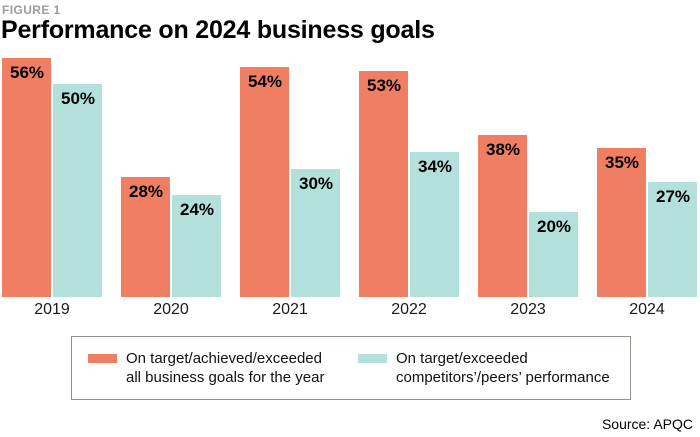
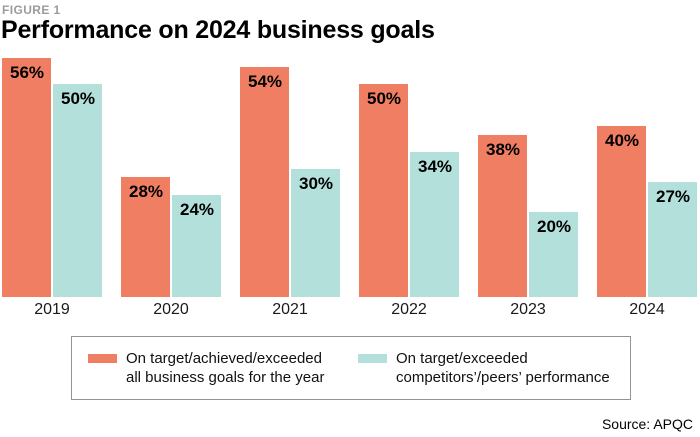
On target/achieved/exceeded all business goals for the year/2022: 53% -> 50%
On target/achieved/exceeded all business goals for the year/2024: 35% -> 40%
